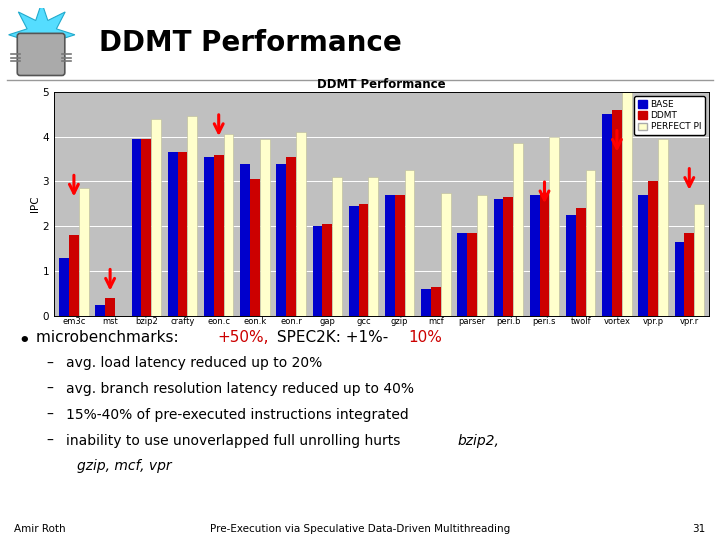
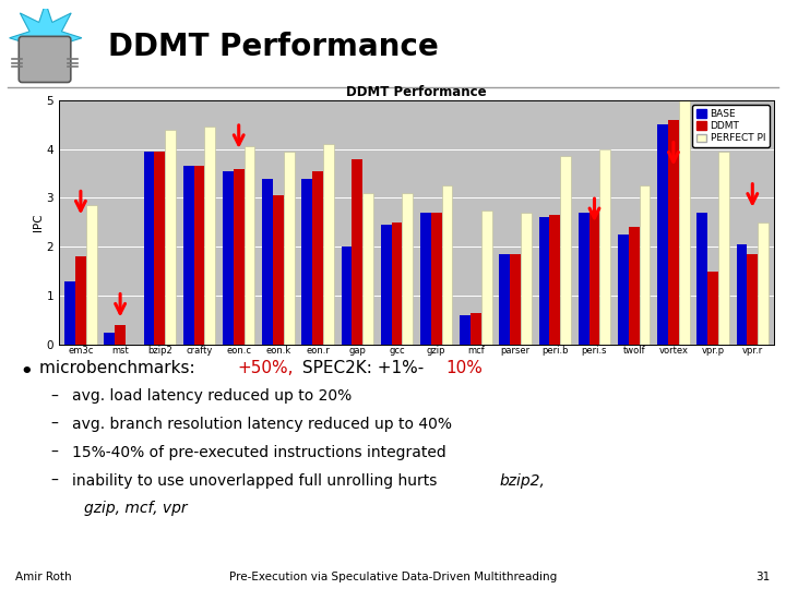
DDMT/gap: 2.05 -> 3.80
DDMT/vpr.p: 3.00 -> 1.50
BASE/vpr.r: 1.65 -> 2.05
